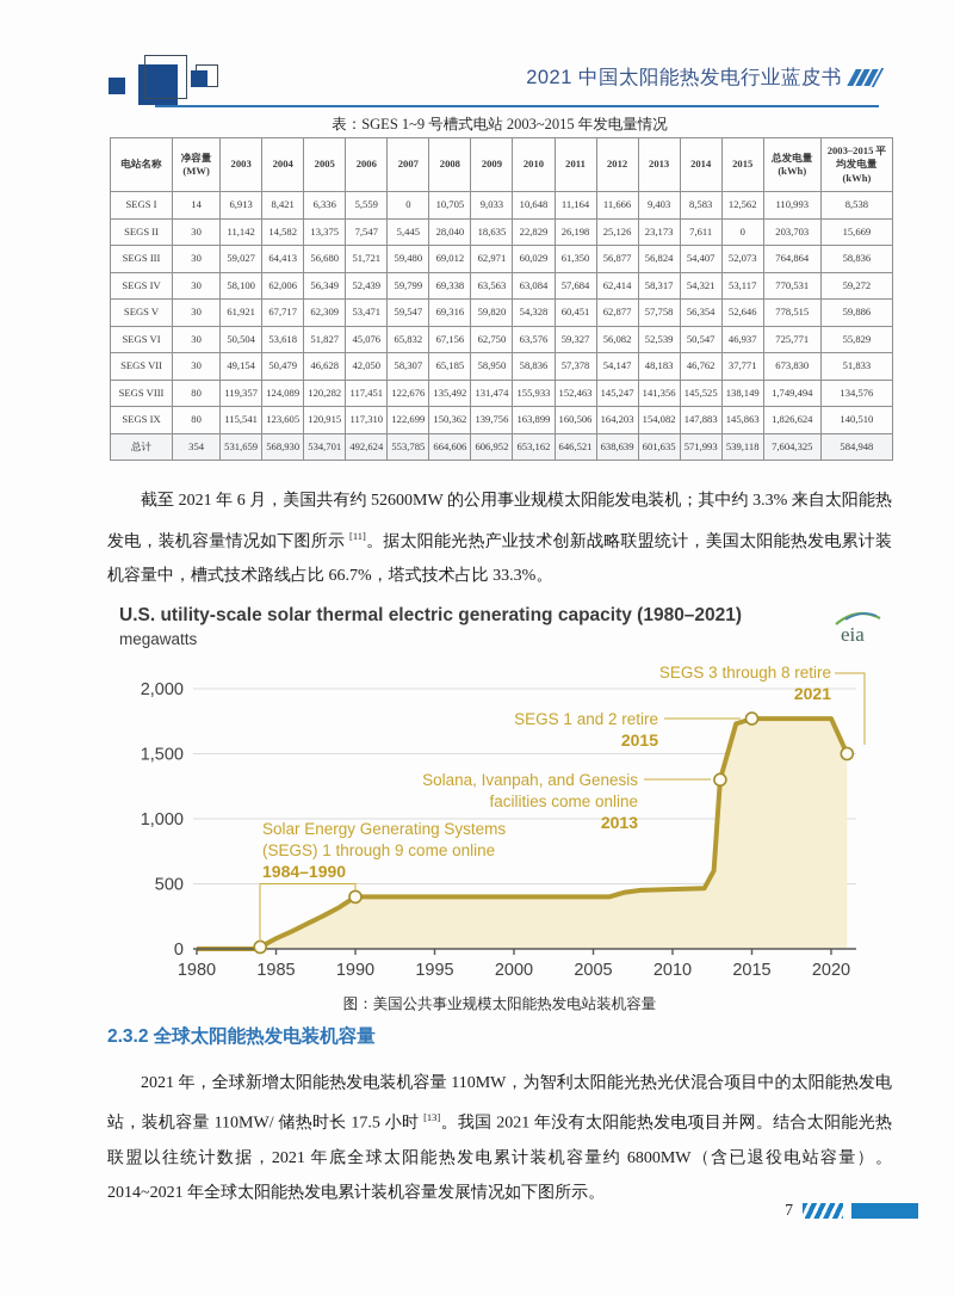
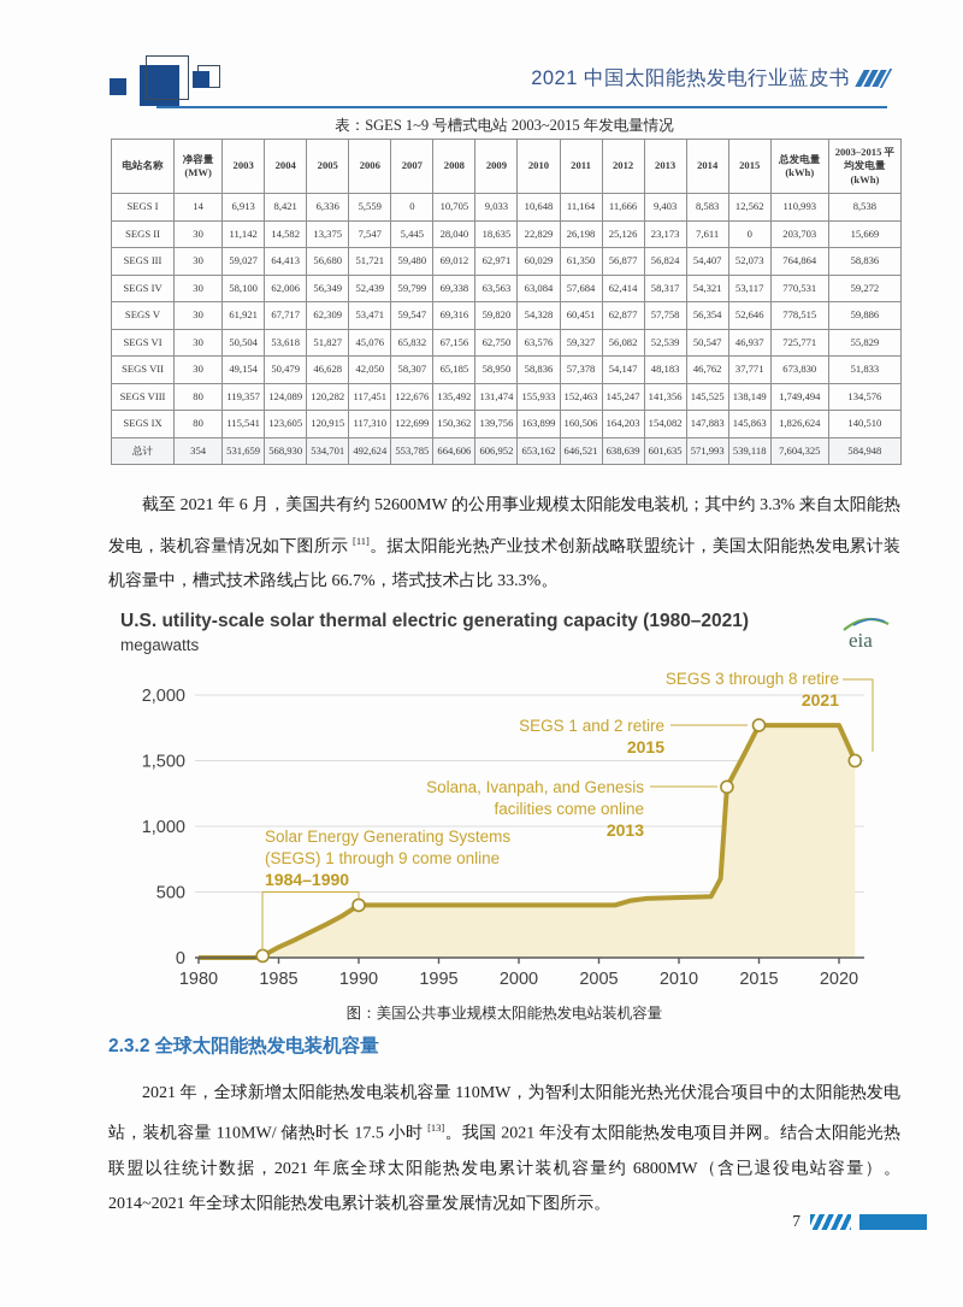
2014: 1730 -> 1530
